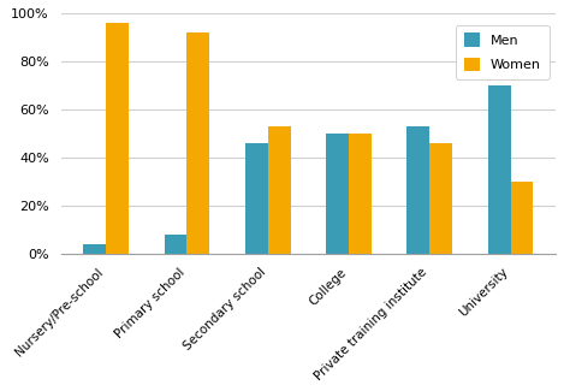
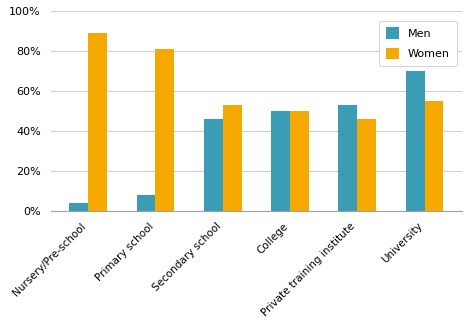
Women/Nursery/Pre-school: 96% -> 89%
Women/Primary school: 92% -> 81%
Women/University: 30% -> 55%
